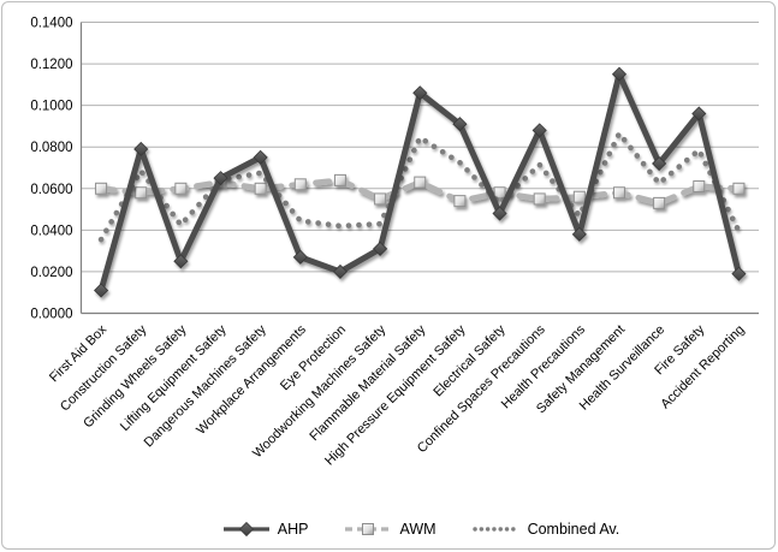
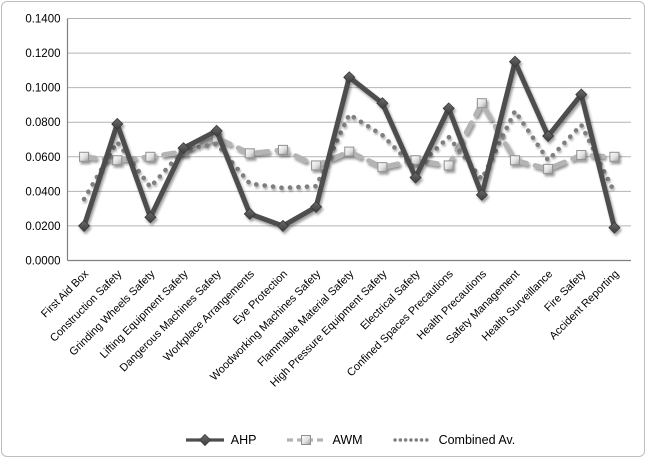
AHP/First Aid Box: 0.011 -> 0.020
AWM/Dangerous Machines Safety: 0.060 -> 0.071
AWM/Health Precautions: 0.056 -> 0.091
Combined Av./Health Surveillance: 0.062 -> 0.058
